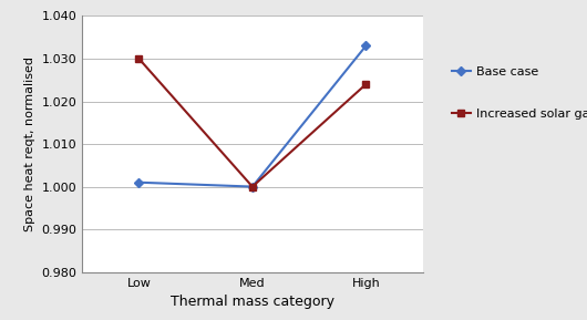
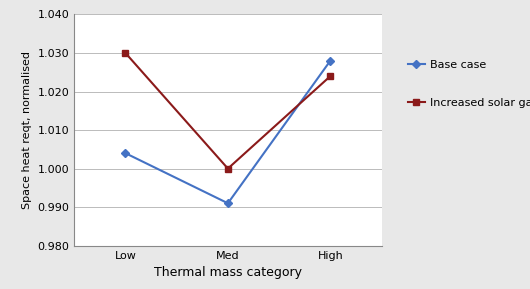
Base case/Low: 1.001 -> 1.004
Base case/Med: 1.000 -> 0.991
Base case/High: 1.033 -> 1.028
